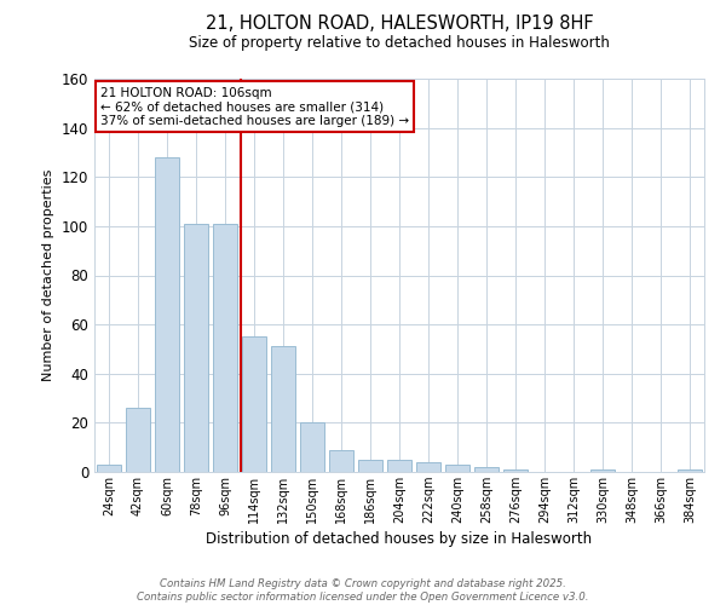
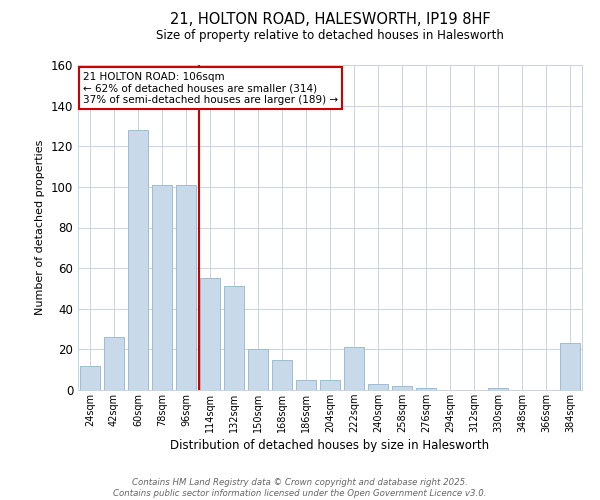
24sqm: 3 -> 12
168sqm: 9 -> 15
222sqm: 4 -> 21
384sqm: 1 -> 23
